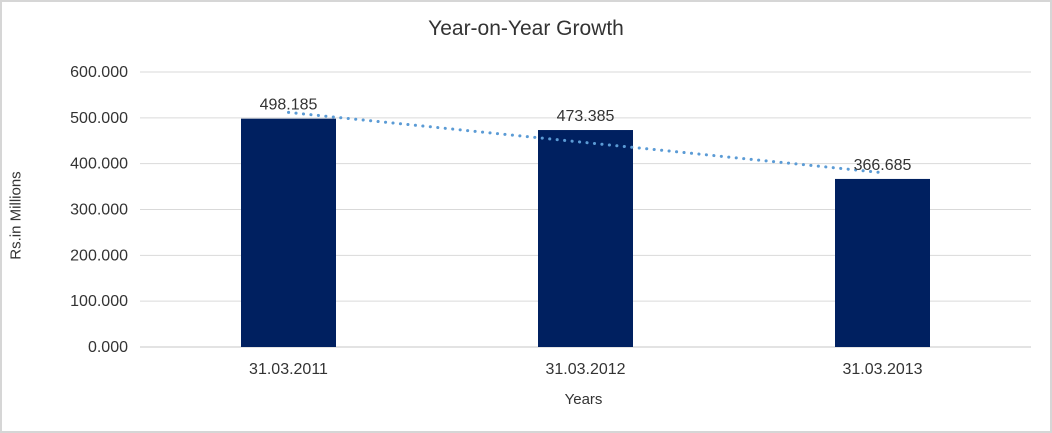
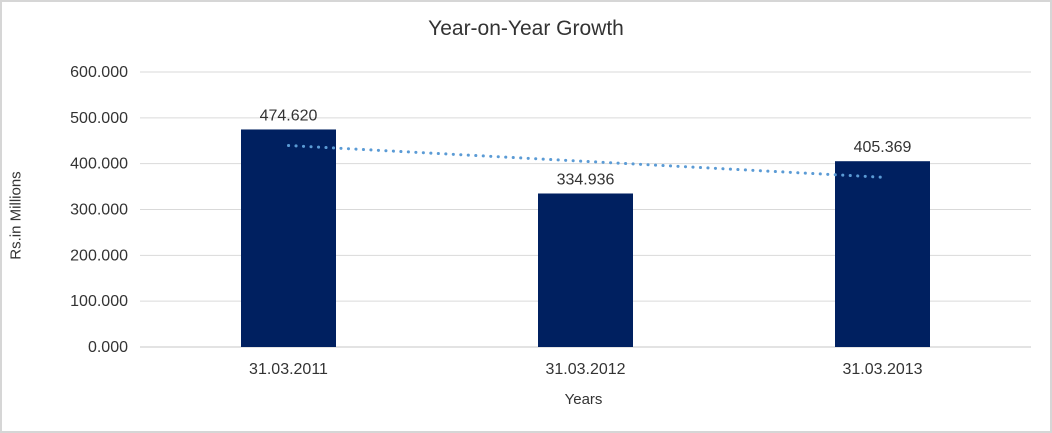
31.03.2011: 498.185 -> 474.620
31.03.2012: 473.385 -> 334.936
31.03.2013: 366.685 -> 405.369
